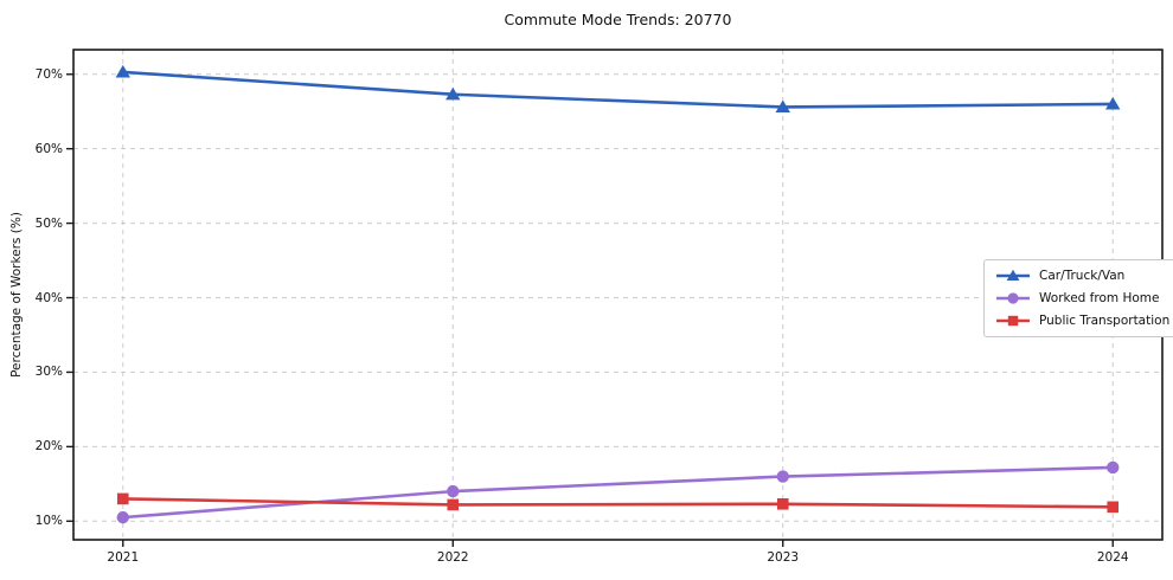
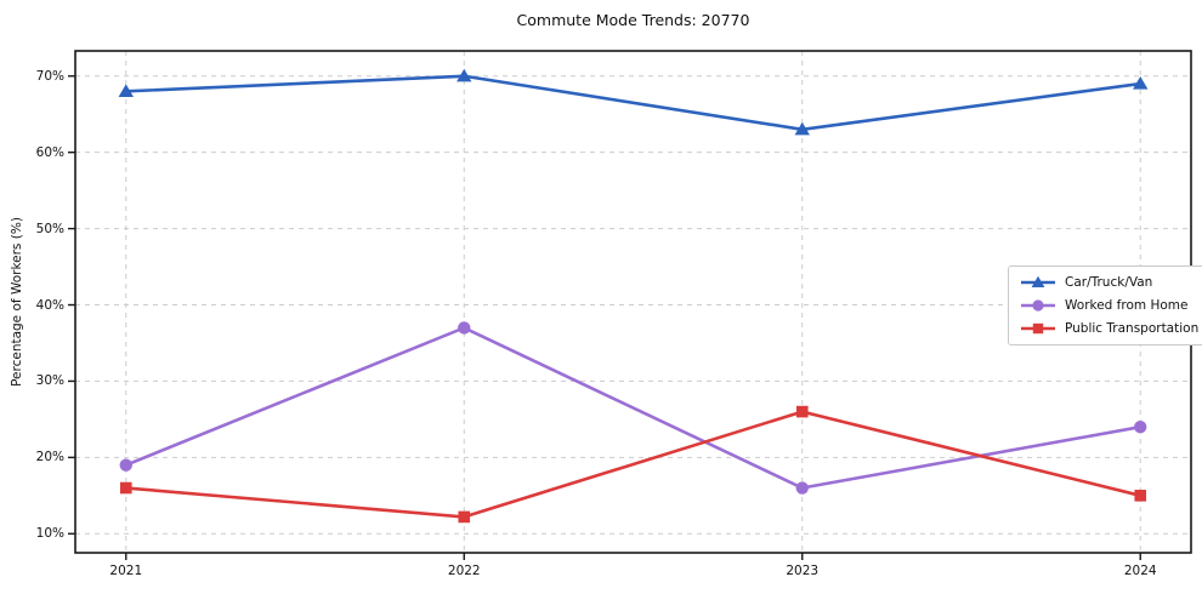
Car/Truck/Van/2021: 70% -> 68%
Worked from Home/2021: 10% -> 19%
Public Transportation/2021: 13% -> 16%
Car/Truck/Van/2022: 67% -> 70%
Worked from Home/2022: 14% -> 37%
Car/Truck/Van/2023: 66% -> 63%
Public Transportation/2023: 12% -> 26%
Car/Truck/Van/2024: 66% -> 69%
Worked from Home/2024: 17% -> 24%
Public Transportation/2024: 12% -> 15%
